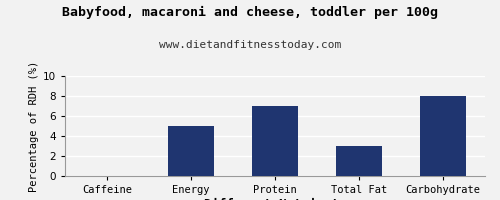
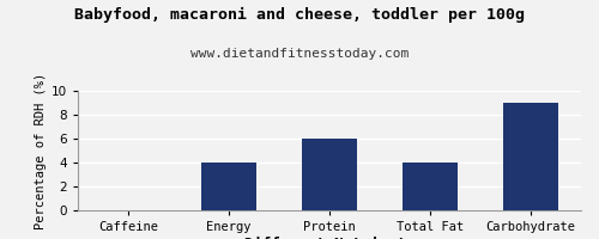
Energy: 5 -> 4
Protein: 7 -> 6
Total Fat: 3 -> 4
Carbohydrate: 8 -> 9
